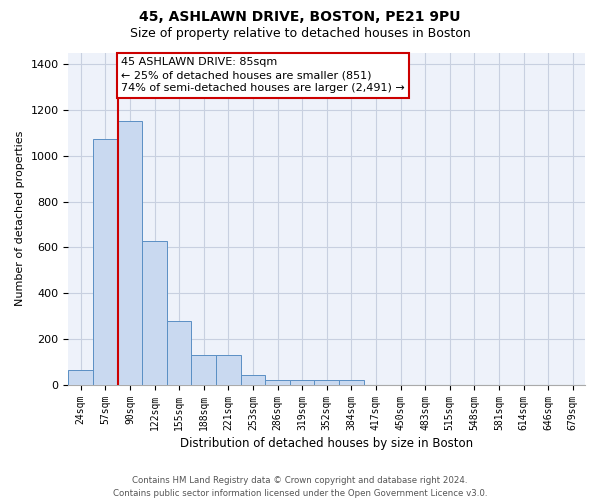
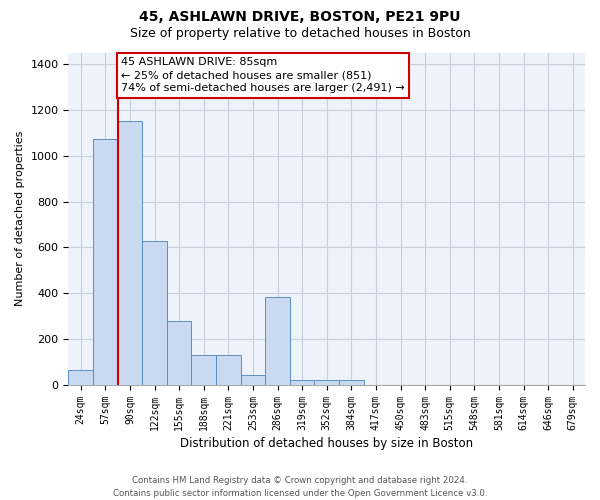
286sqm: 20 -> 385
